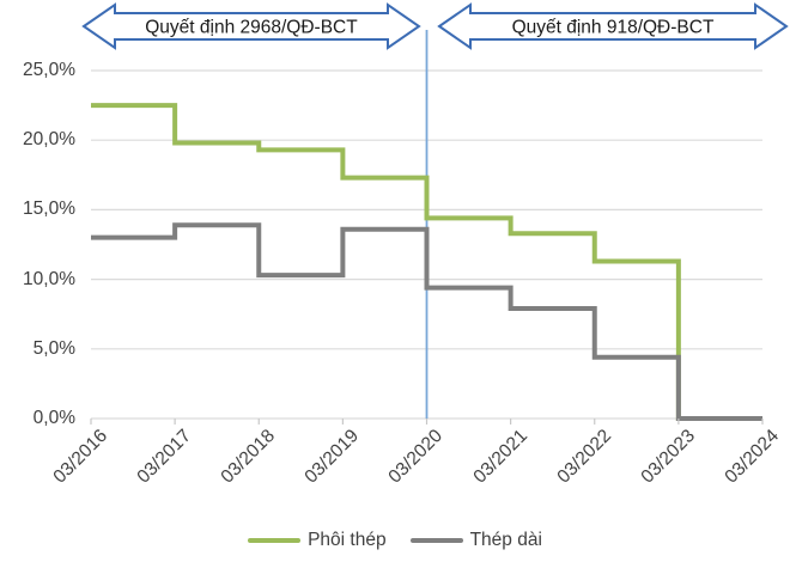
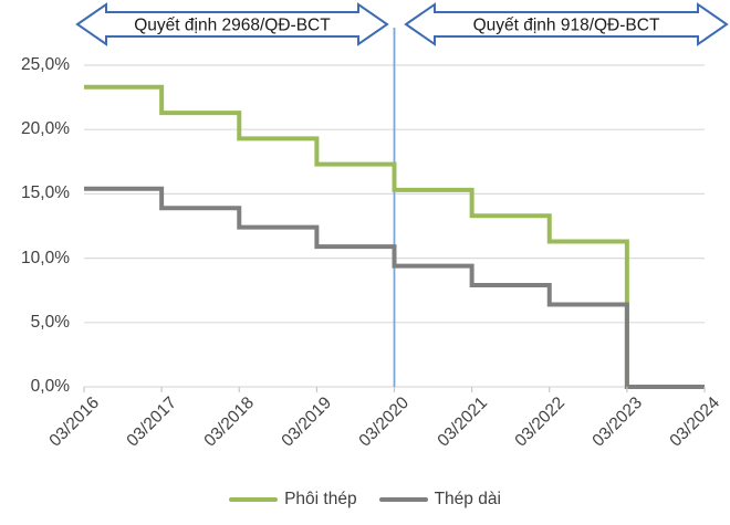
Phôi thép/03/2016: 22,5% -> 23,3%
Thép dài/03/2016: 13,0% -> 15,4%
Phôi thép/03/2017: 19,8% -> 21,3%
Thép dài/03/2018: 10,3% -> 12,4%
Thép dài/03/2019: 13,6% -> 10,9%
Phôi thép/03/2020: 14,4% -> 15,3%
Thép dài/03/2022: 4,4% -> 6,4%
